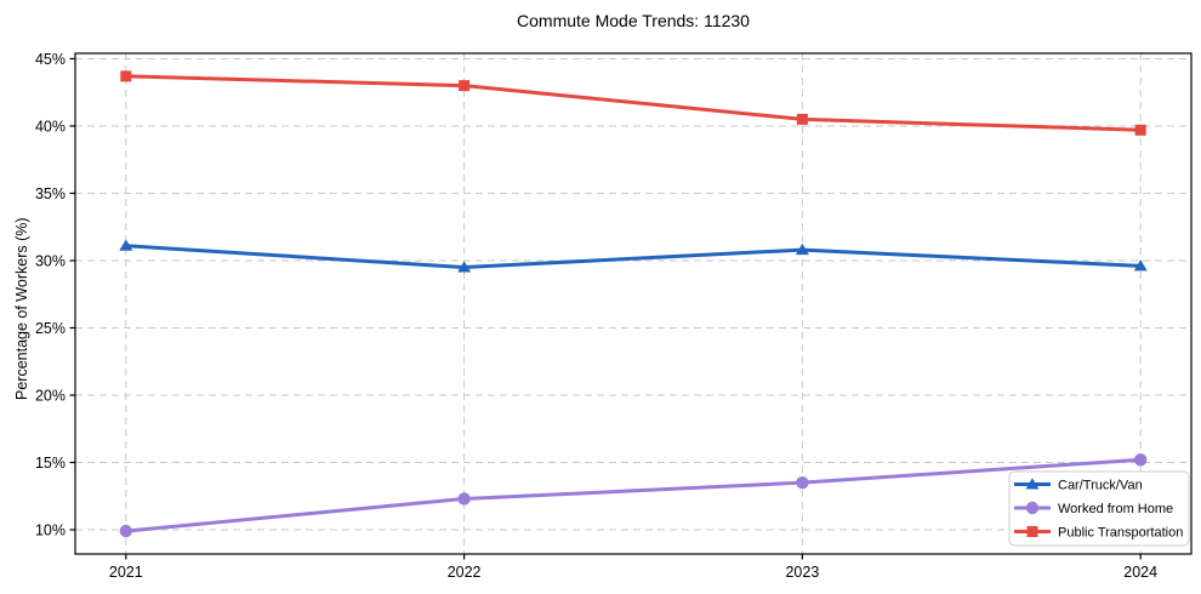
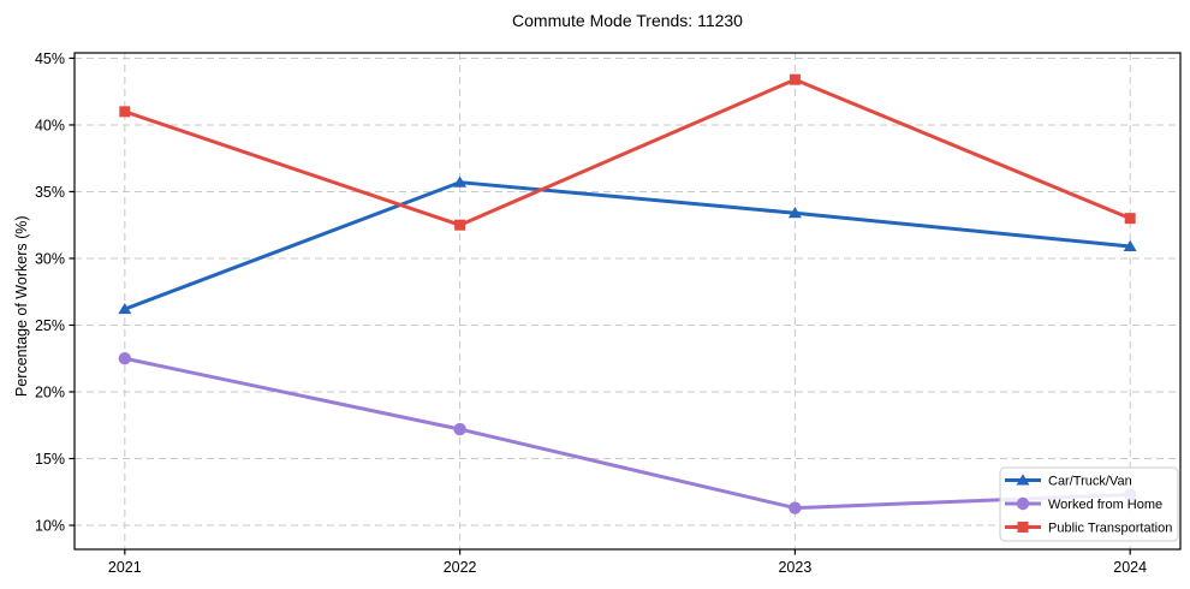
Car/Truck/Van/2021: 31.1% -> 26.2%
Worked from Home/2021: 9.9% -> 22.5%
Public Transportation/2021: 43.7% -> 41.0%
Car/Truck/Van/2022: 29.5% -> 35.7%
Worked from Home/2022: 12.3% -> 17.2%
Public Transportation/2022: 43.0% -> 32.5%
Car/Truck/Van/2023: 30.8% -> 33.4%
Worked from Home/2023: 13.5% -> 11.3%
Public Transportation/2023: 40.5% -> 43.4%
Car/Truck/Van/2024: 29.6% -> 30.9%
Worked from Home/2024: 15.2% -> 12.3%
Public Transportation/2024: 39.7% -> 33.0%
